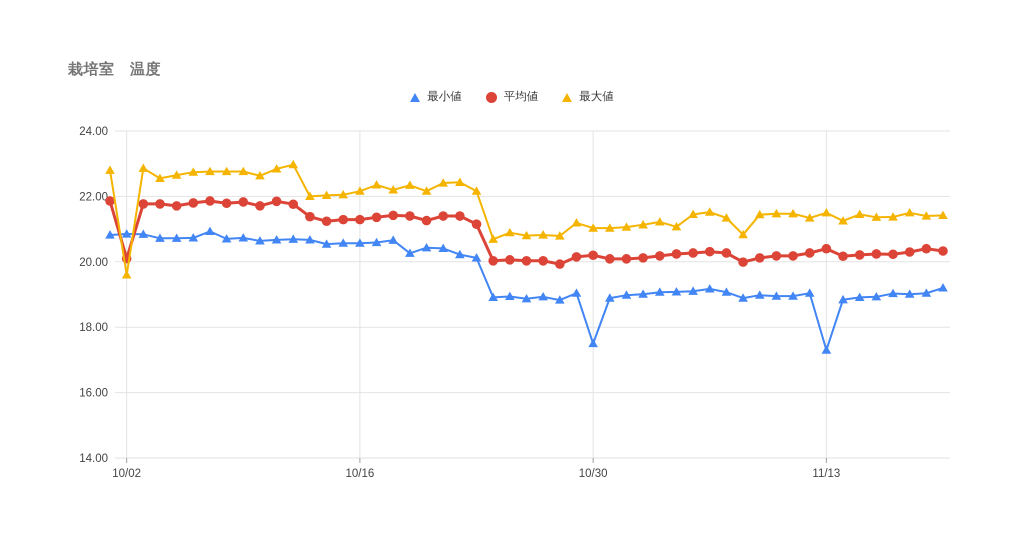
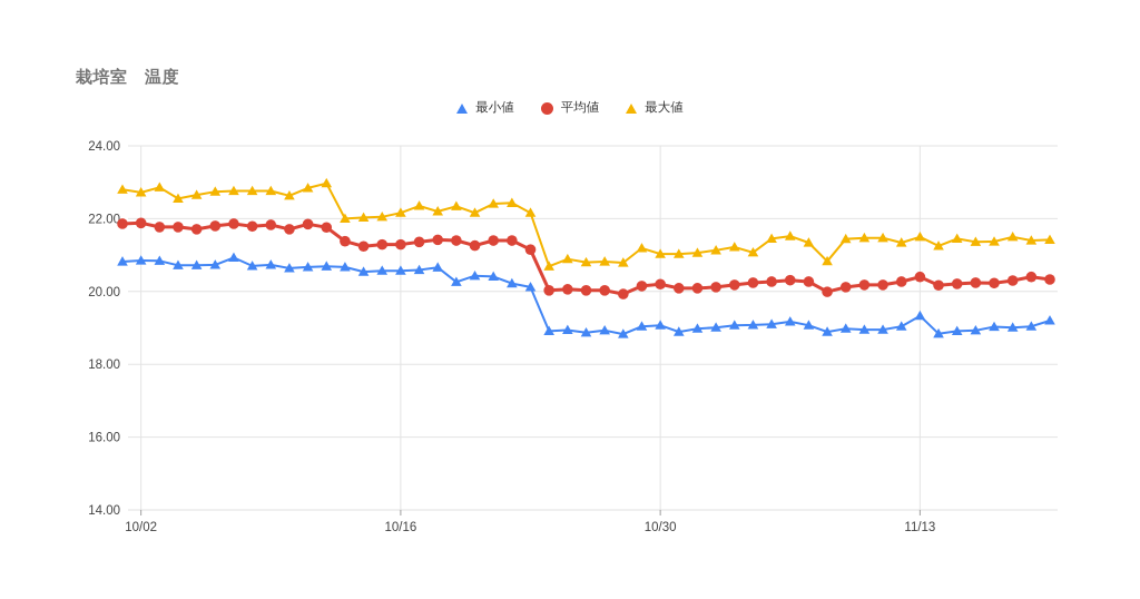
平均値/10/02: 20.1 -> 21.9
最大値/10/02: 19.6 -> 22.7
最小値/10/30: 17.5 -> 19.1
最小値/11/13: 17.3 -> 19.3
